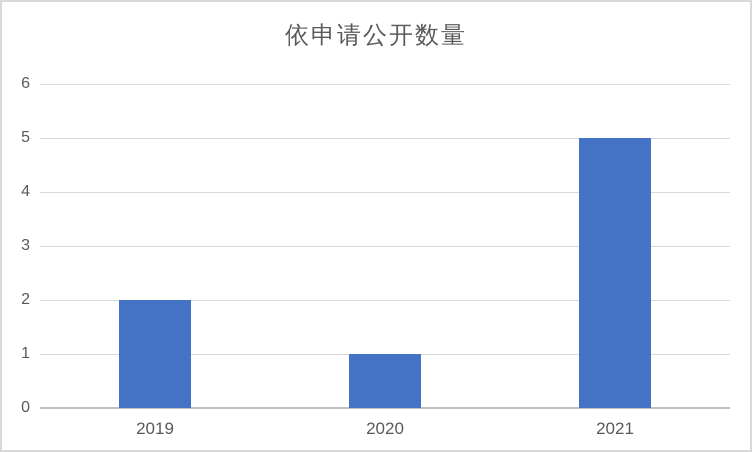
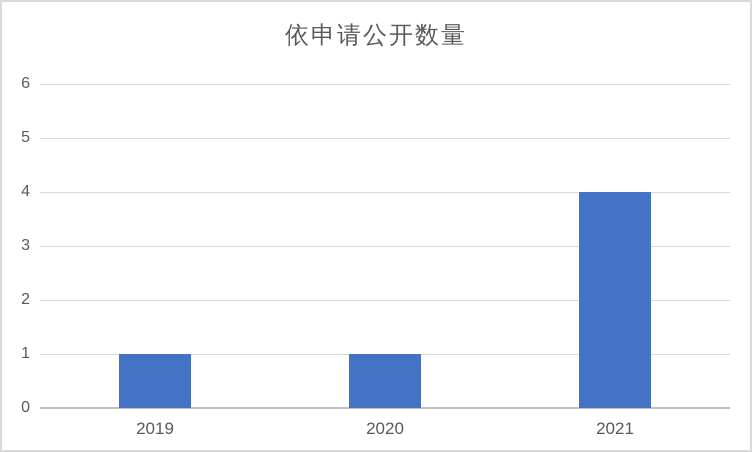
2019: 2 -> 1
2021: 5 -> 4
